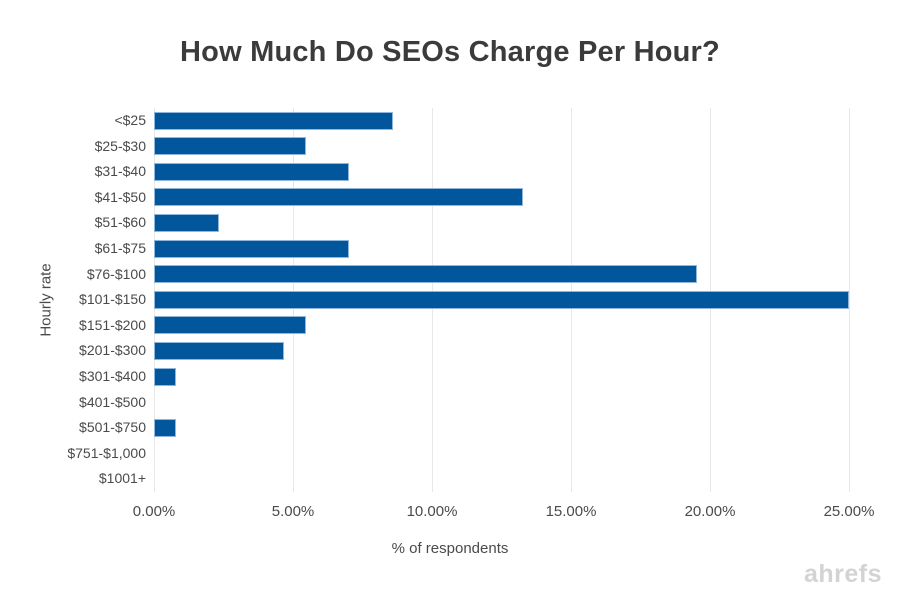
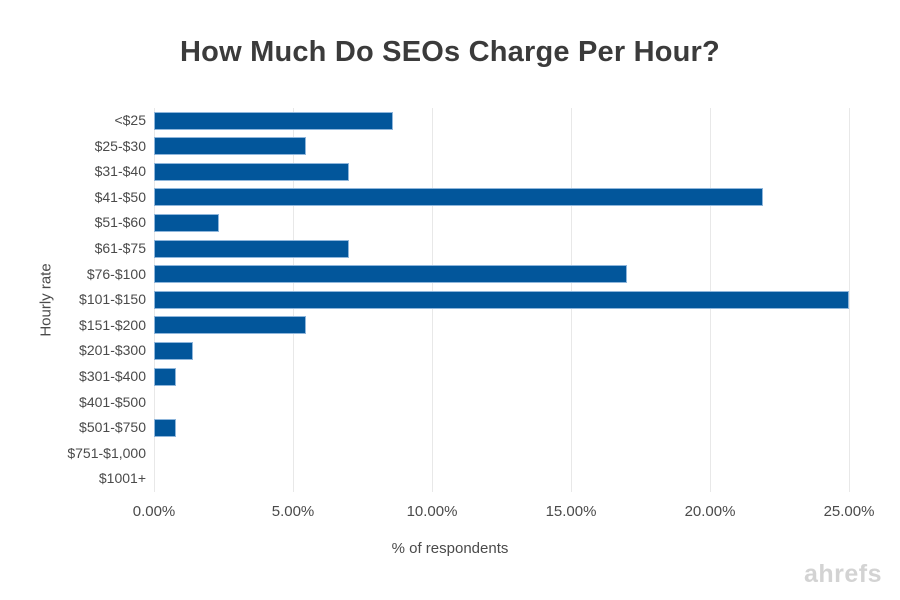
$41-$50: 13.3% -> 21.9%
$76-$100: 19.5% -> 17.0%
$201-$300: 4.7% -> 1.4%
